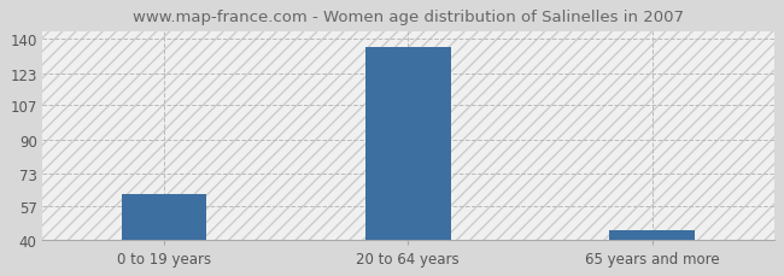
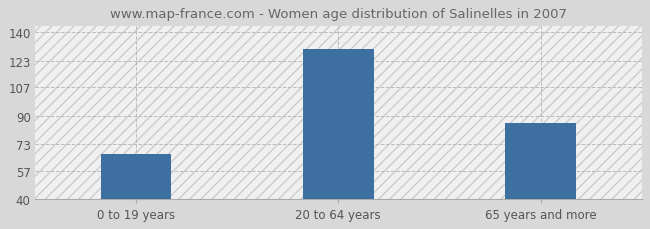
0 to 19 years: 63 -> 67
20 to 64 years: 136 -> 130
65 years and more: 45 -> 86
